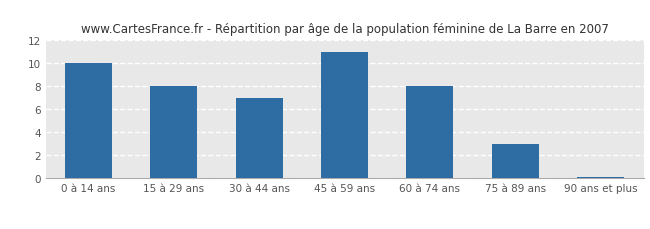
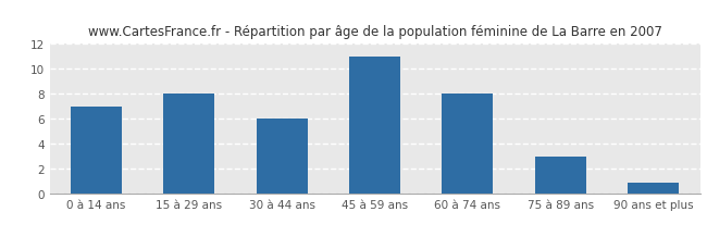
0 à 14 ans: 10.0 -> 7.0
30 à 44 ans: 7.0 -> 6.0
90 ans et plus: 0.1 -> 0.9
